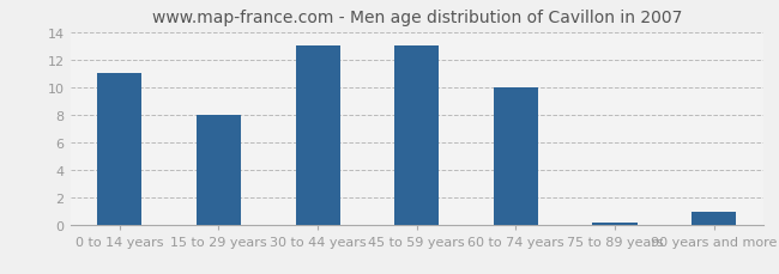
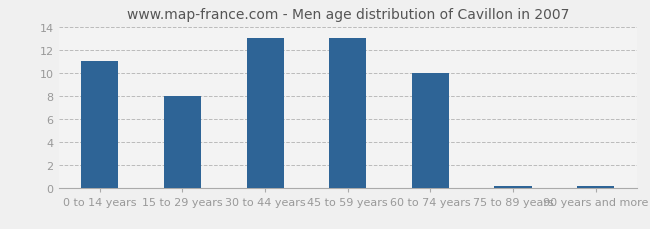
90 years and more: 0.9 -> 0.1
